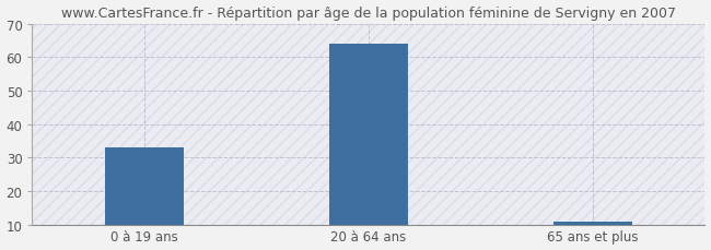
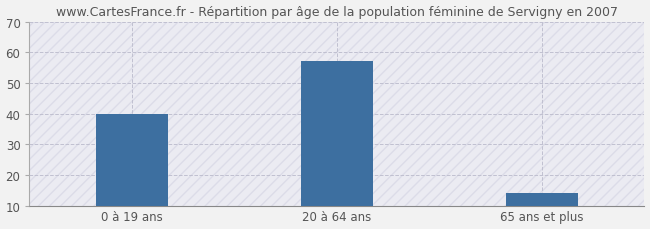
0 à 19 ans: 33 -> 40
20 à 64 ans: 64 -> 57
65 ans et plus: 11 -> 14
